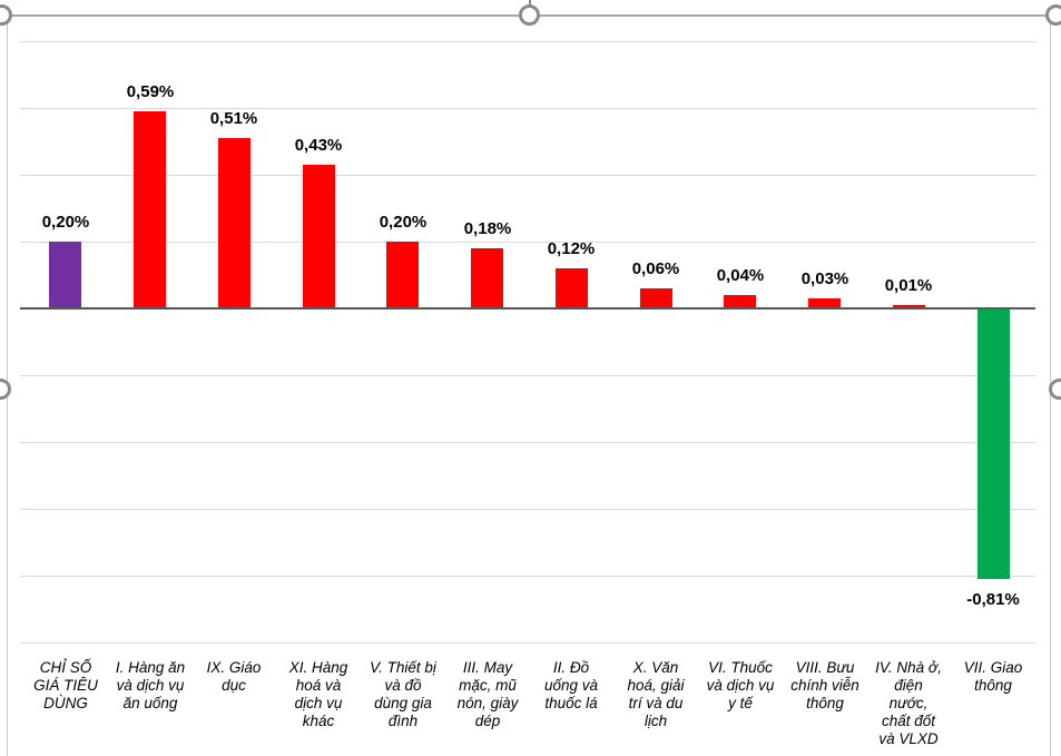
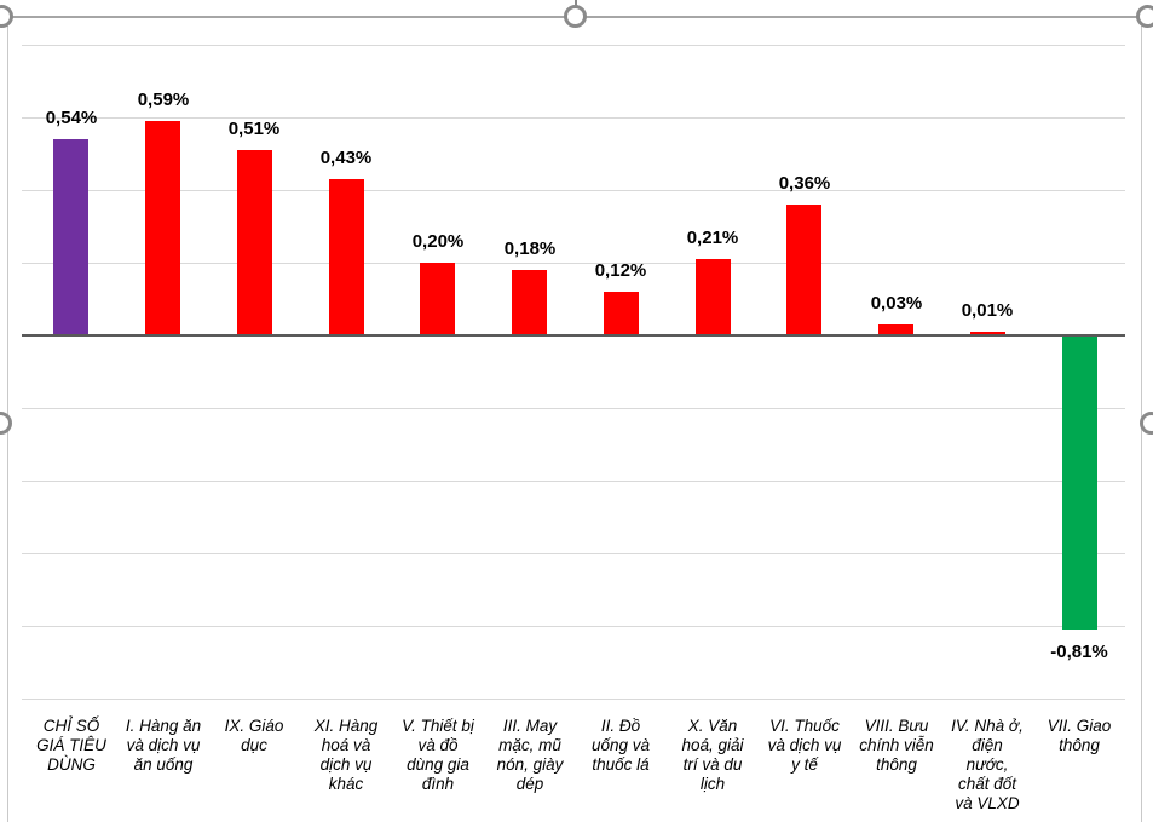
CHỈ SỐ GIÁ TIÊU DÙNG: 0,20% -> 0,54%
X. Văn hoá, giải trí và du lịch: 0,06% -> 0,21%
VI. Thuốc và dịch vụ y tế: 0,04% -> 0,36%
